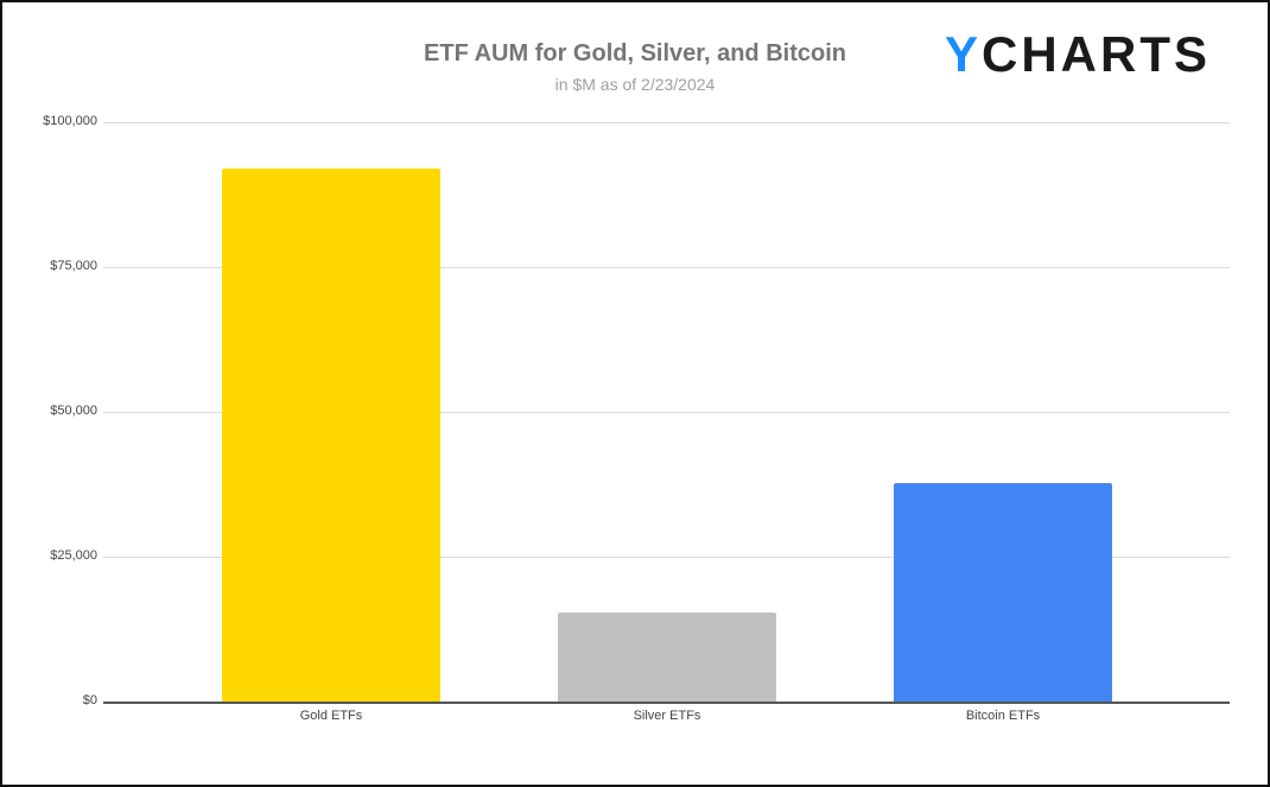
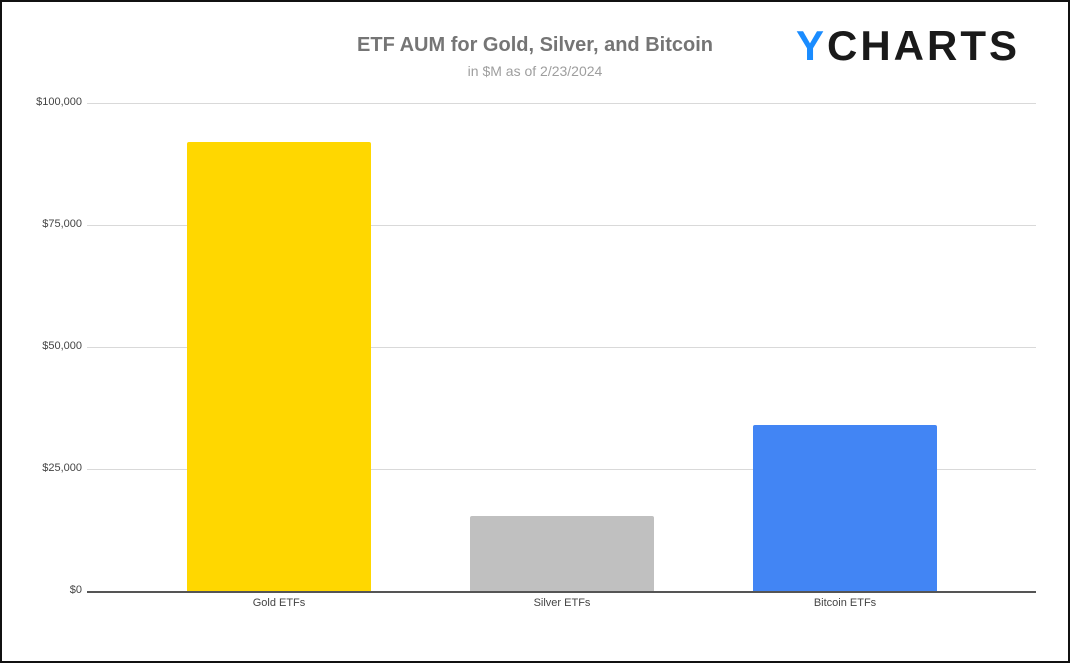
Bitcoin ETFs: $38000 -> $34000
